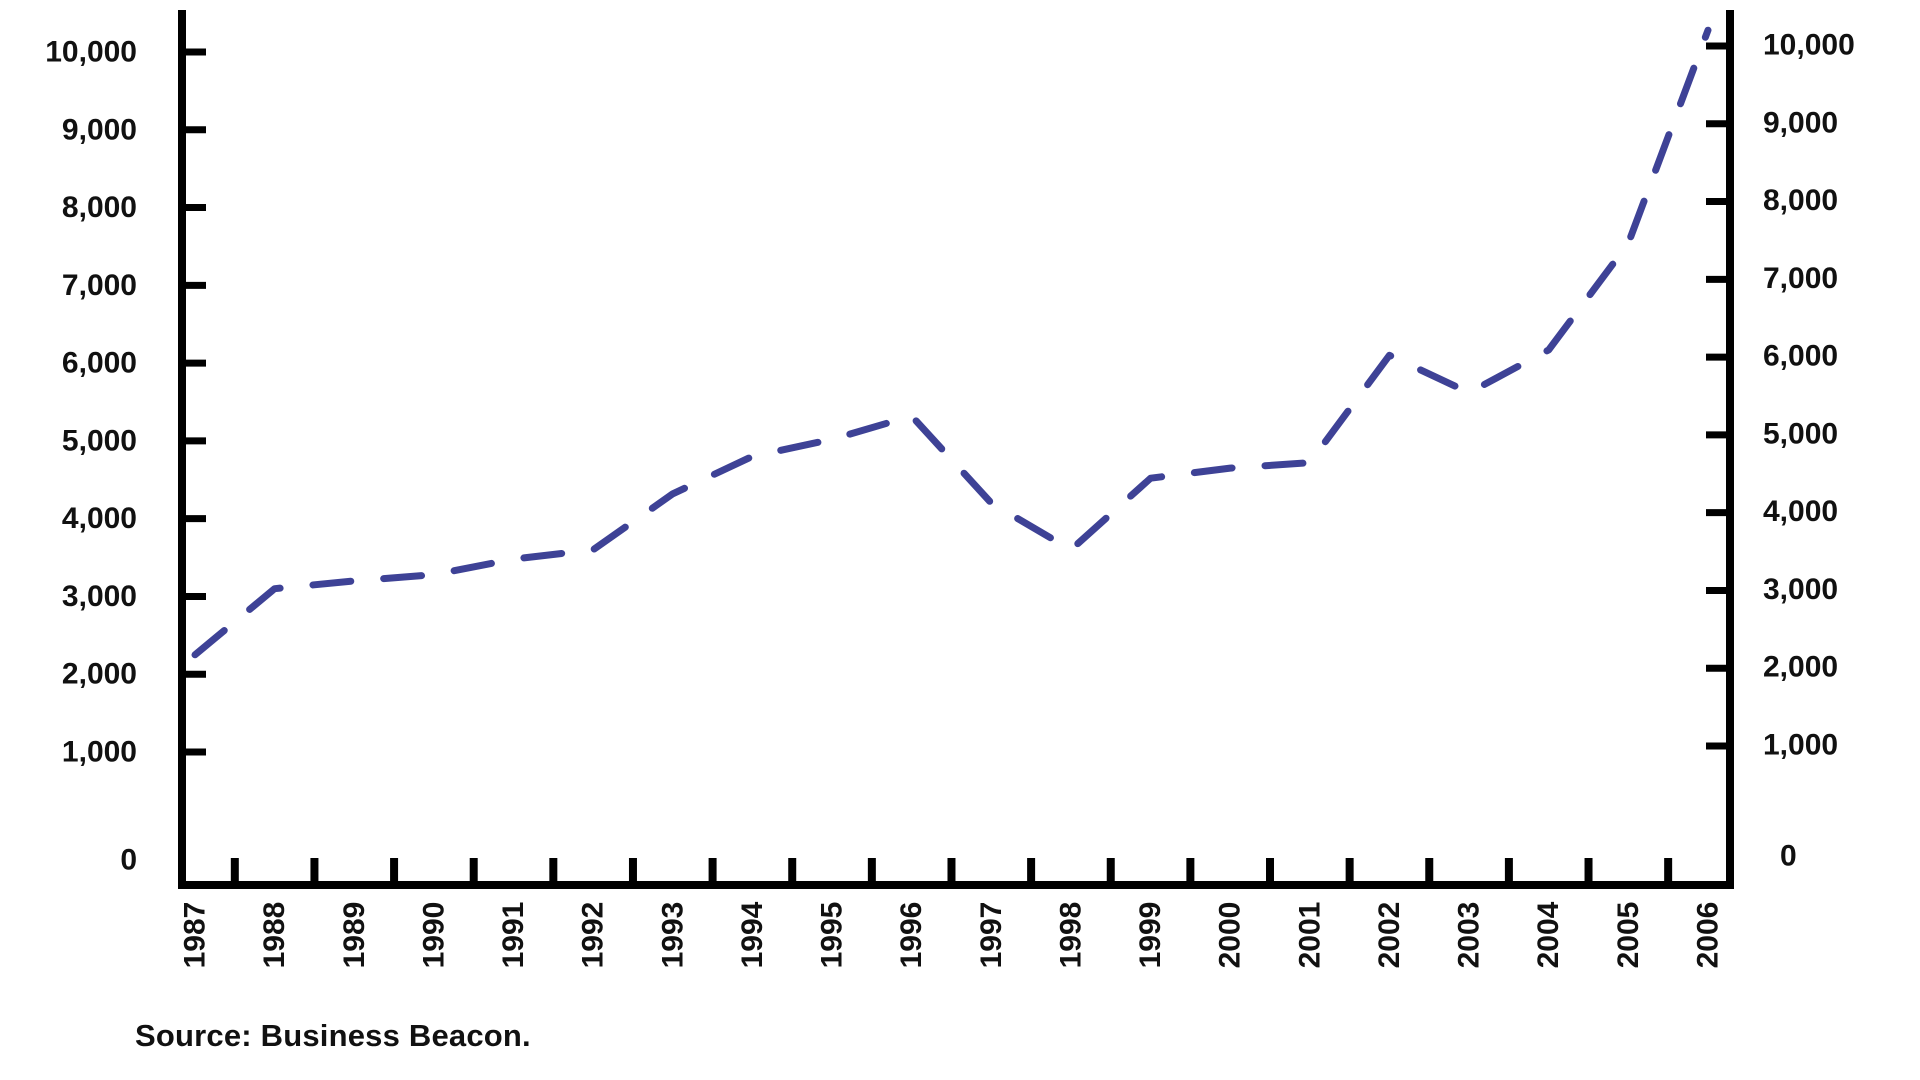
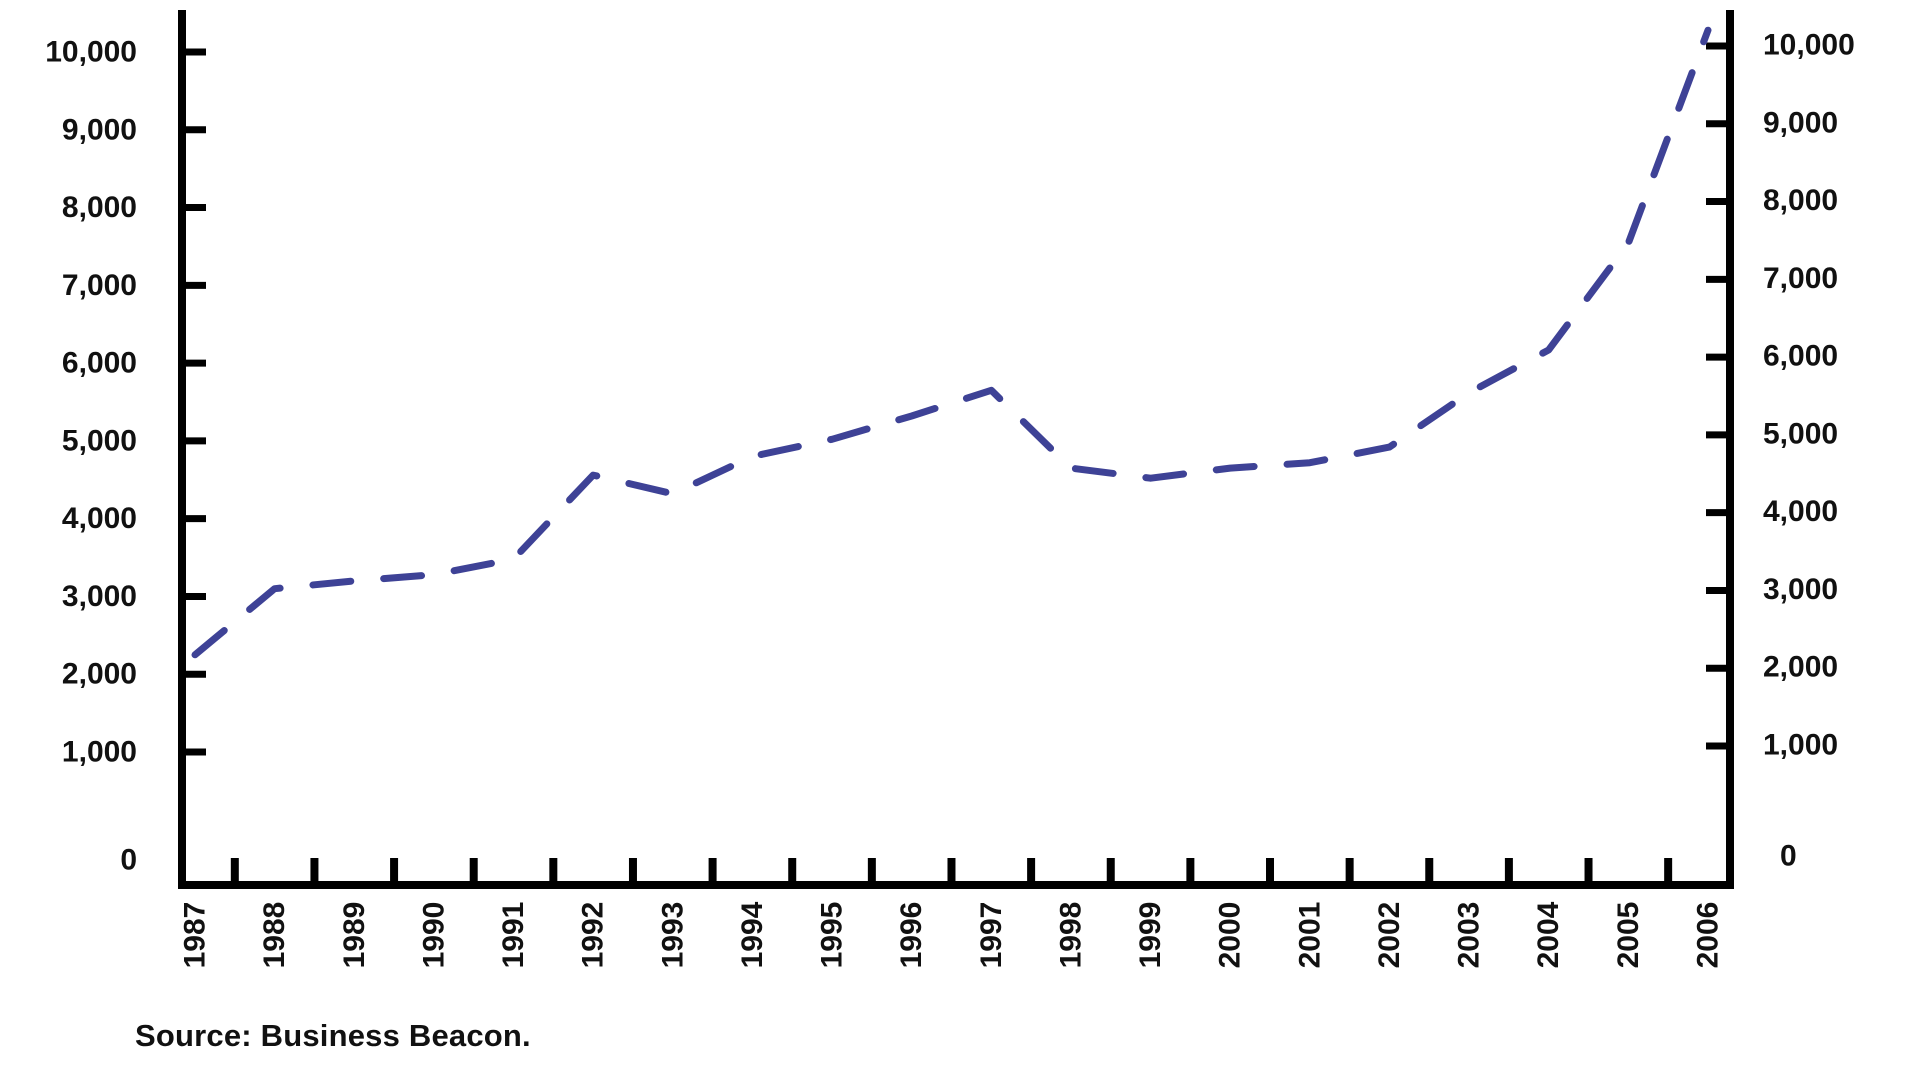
1992: 3600 -> 4600
1997: 4200 -> 5600
1998: 3600 -> 4600
2002: 6100 -> 4900
